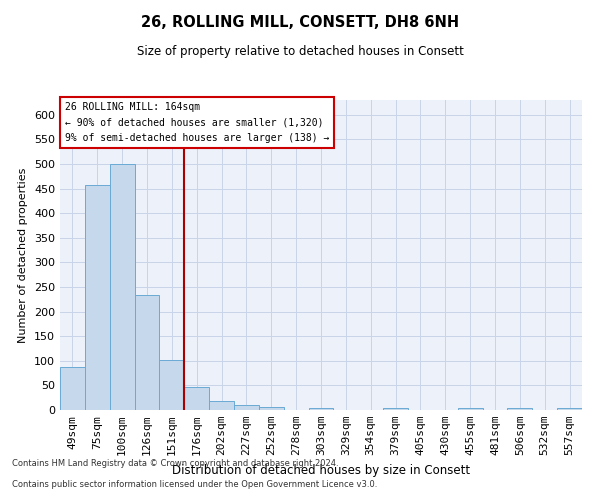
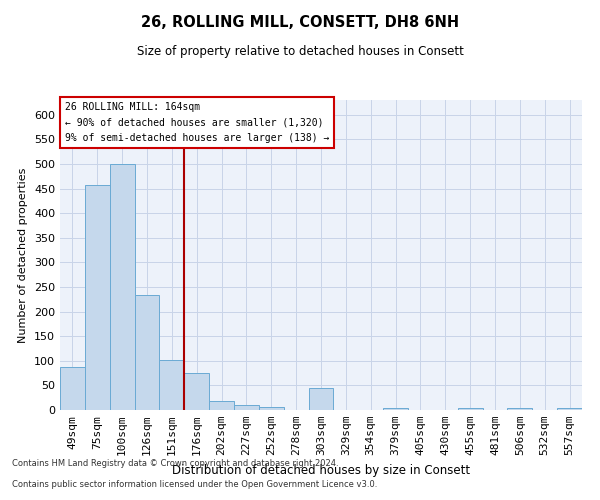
176sqm: 47 -> 75
303sqm: 5 -> 45
